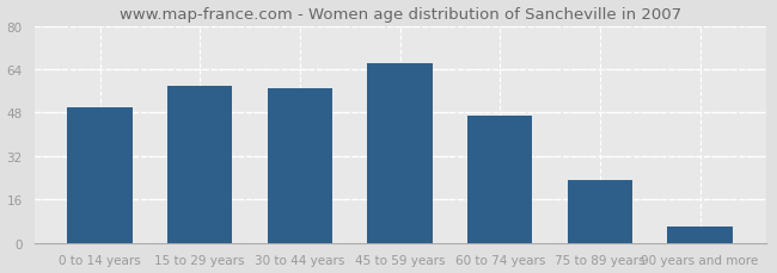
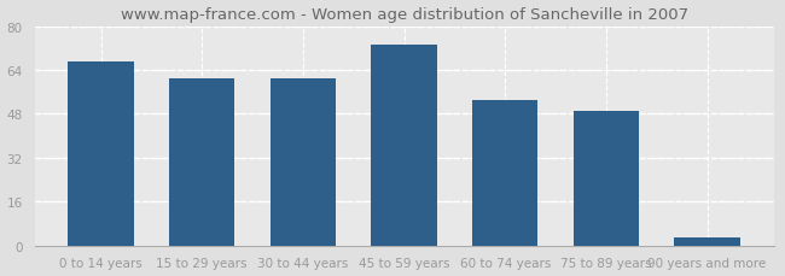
0 to 14 years: 50 -> 67
15 to 29 years: 58 -> 61
30 to 44 years: 57 -> 61
45 to 59 years: 66 -> 73
60 to 74 years: 47 -> 53
75 to 89 years: 23 -> 49
90 years and more: 6 -> 3
